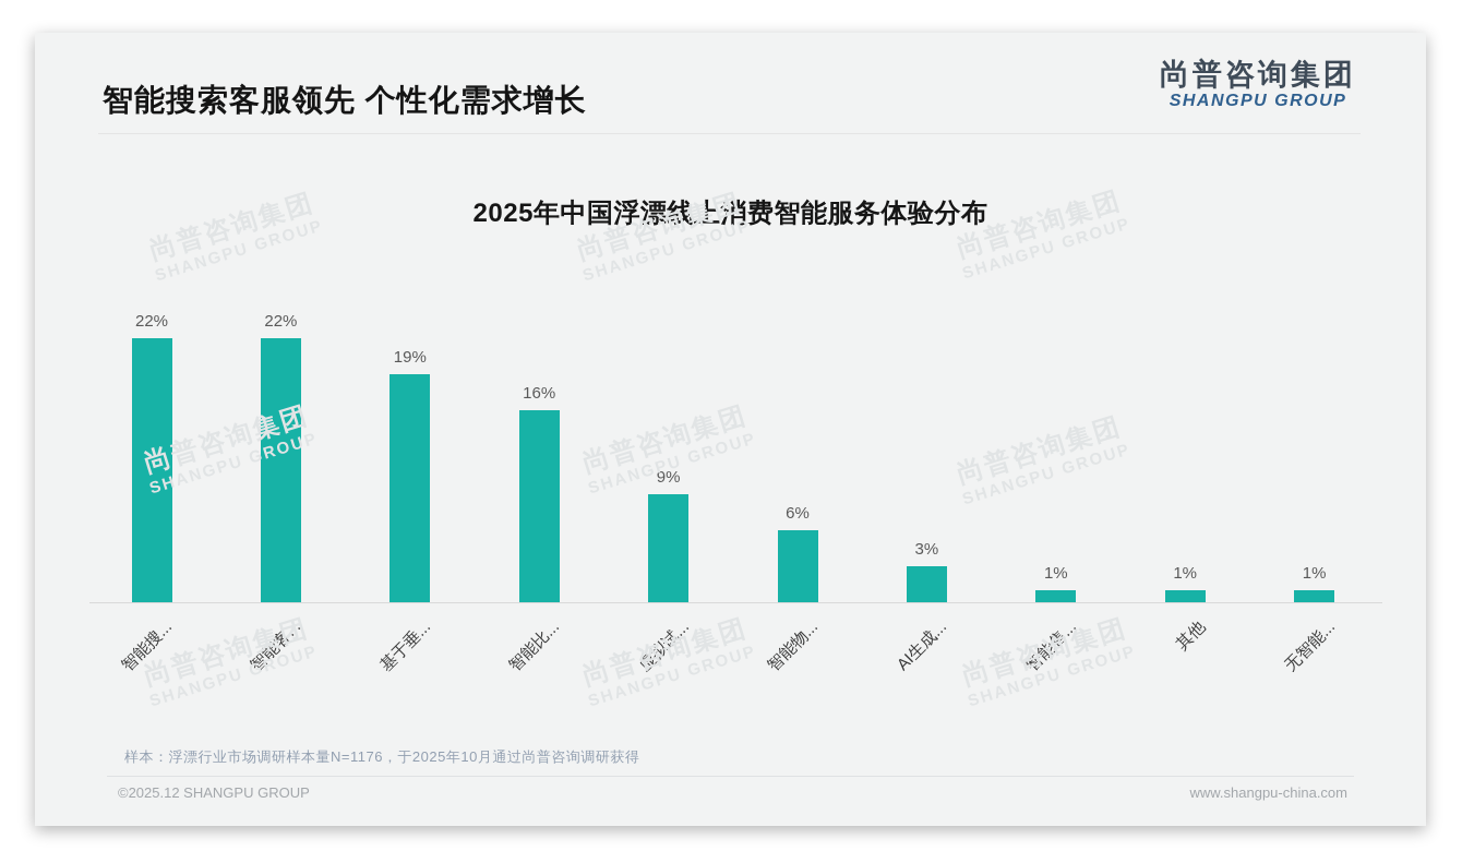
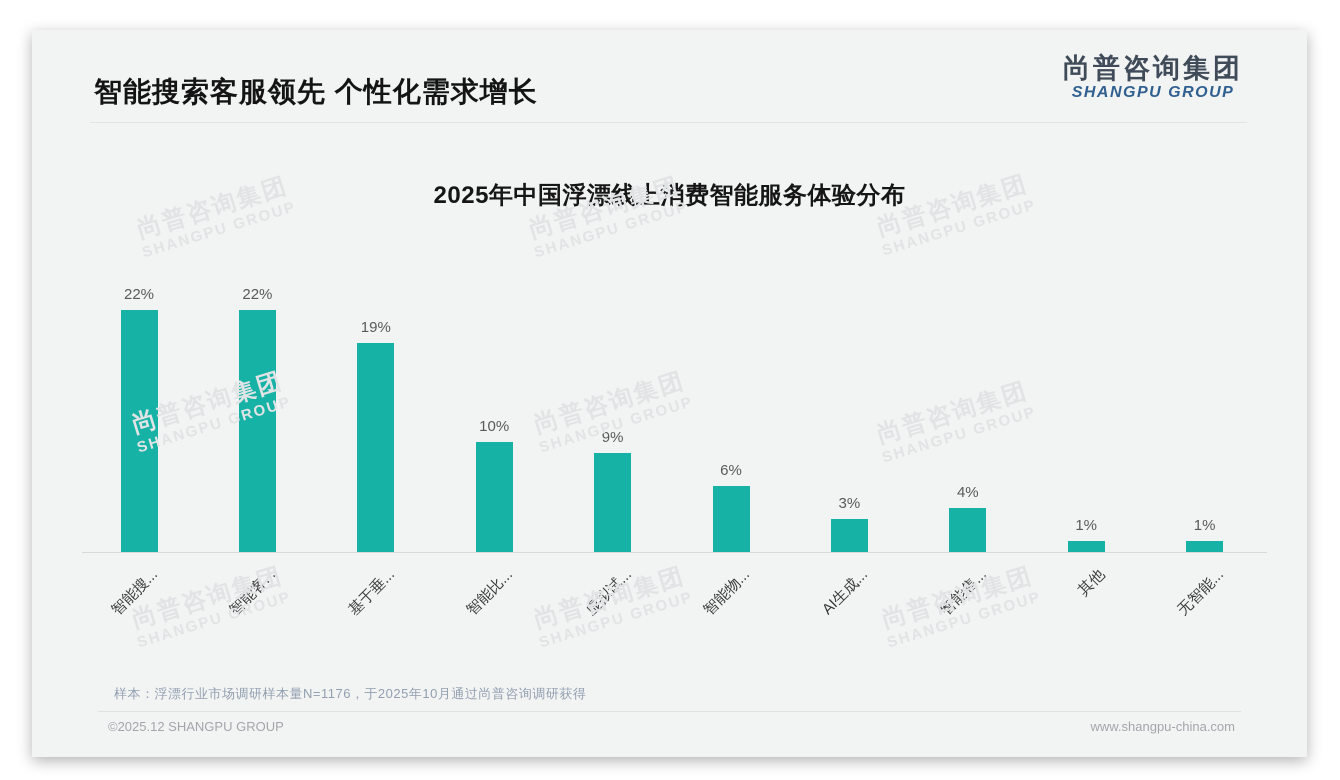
智能比...: 16% -> 10%
智能售...: 1% -> 4%
